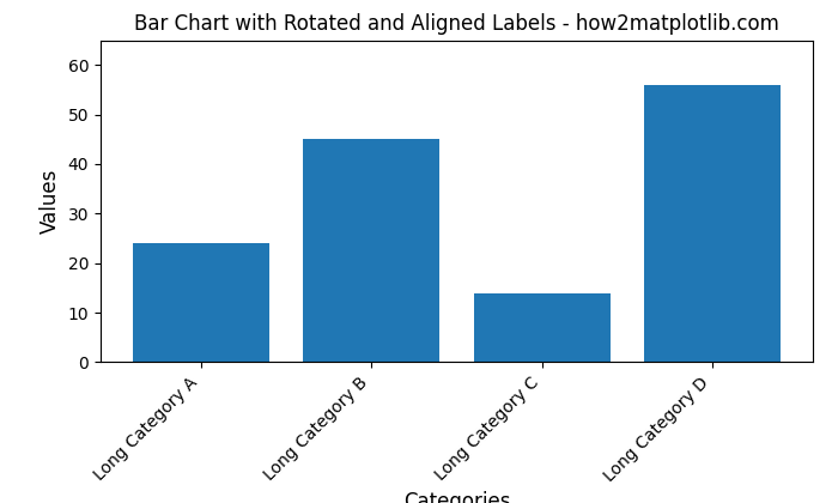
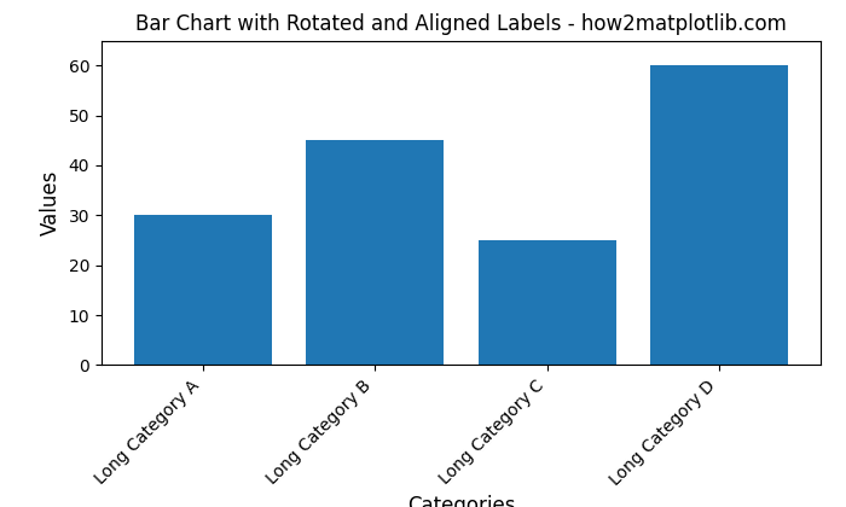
Long Category A: 24 -> 30
Long Category C: 14 -> 25
Long Category D: 56 -> 60
